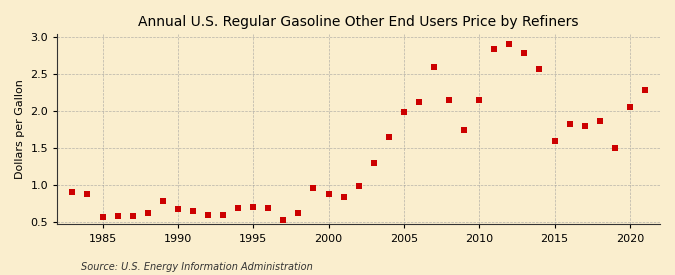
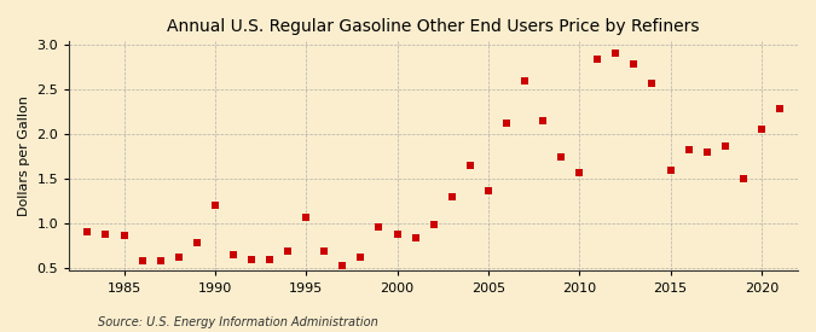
1985: 0.56 -> 0.86
1990: 0.67 -> 1.20
1995: 0.70 -> 1.06
2005: 1.99 -> 1.36
2010: 2.15 -> 1.56
